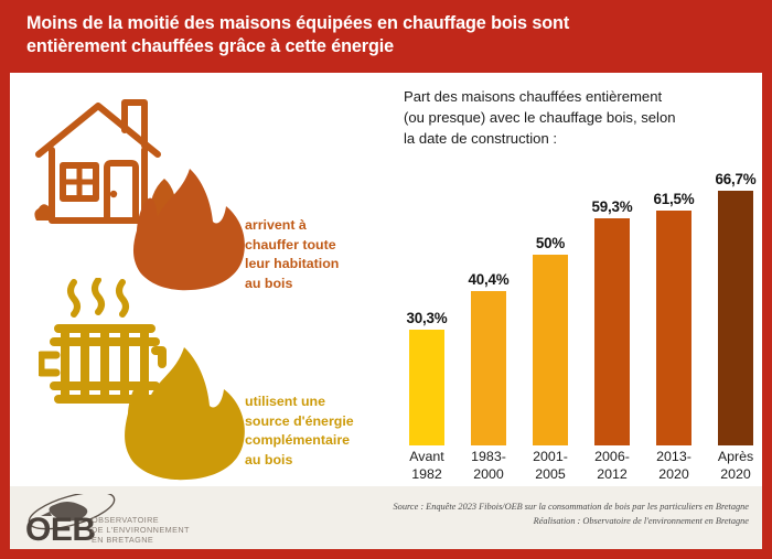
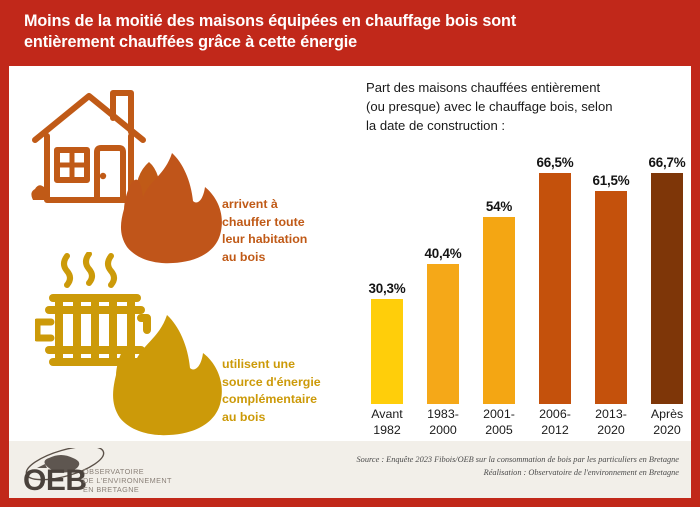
2001- 2005: 50% -> 54%
2006- 2012: 59,3% -> 66,5%
